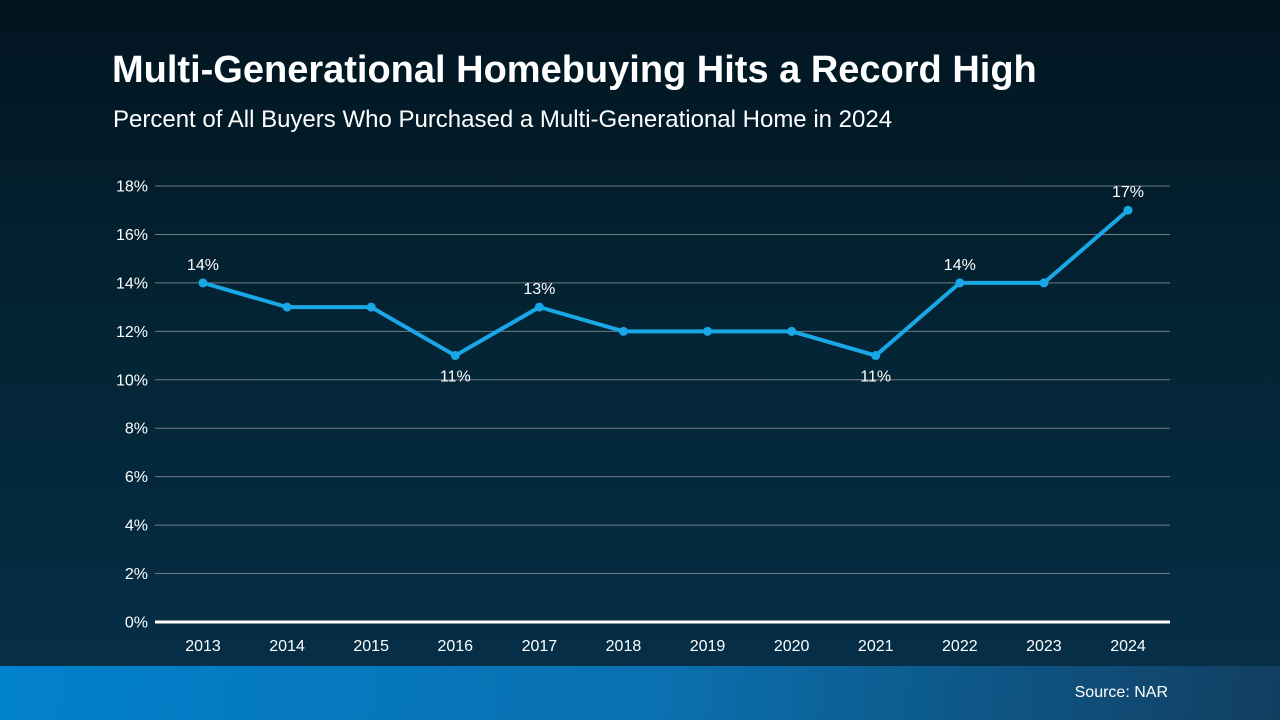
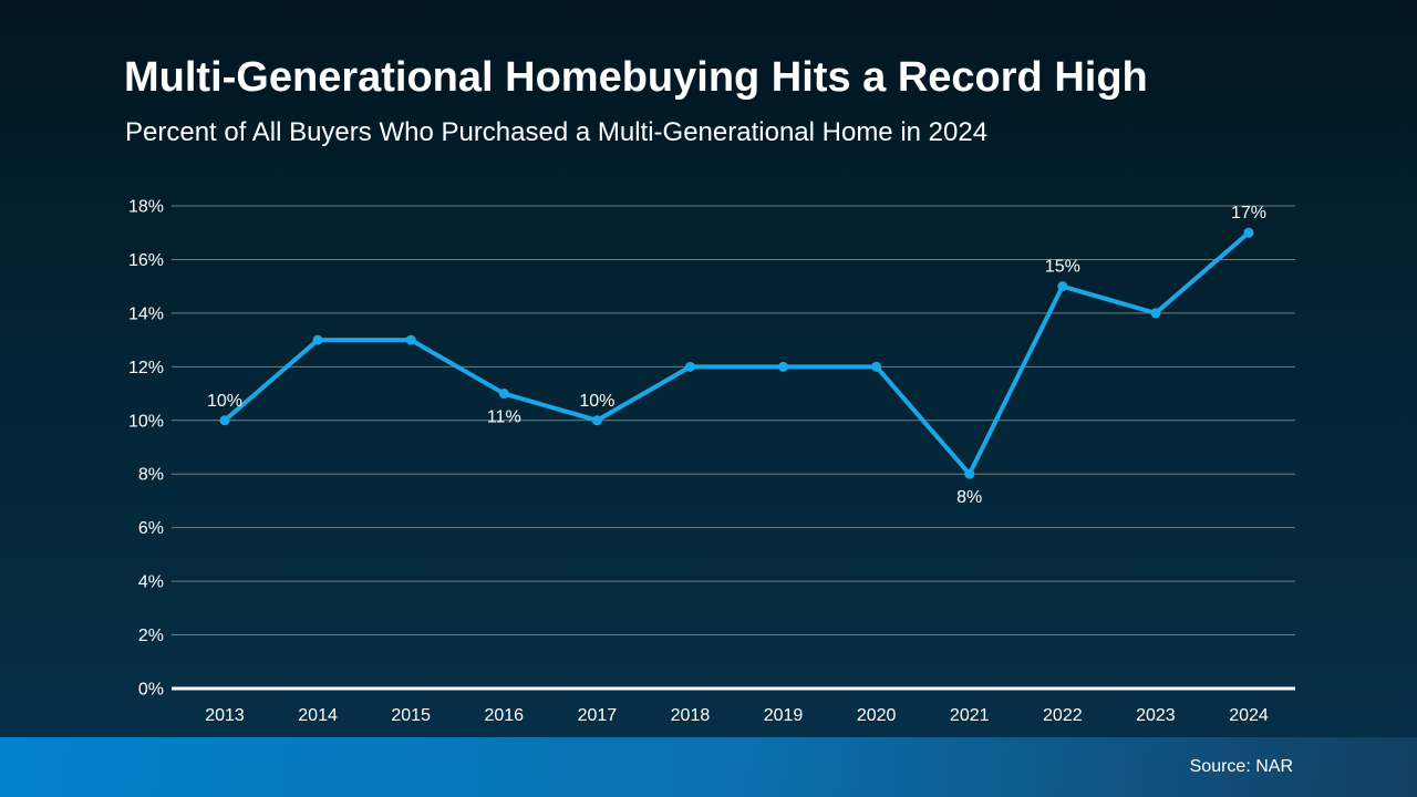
2013: 14% -> 10%
2017: 13% -> 10%
2021: 11% -> 8%
2022: 14% -> 15%
